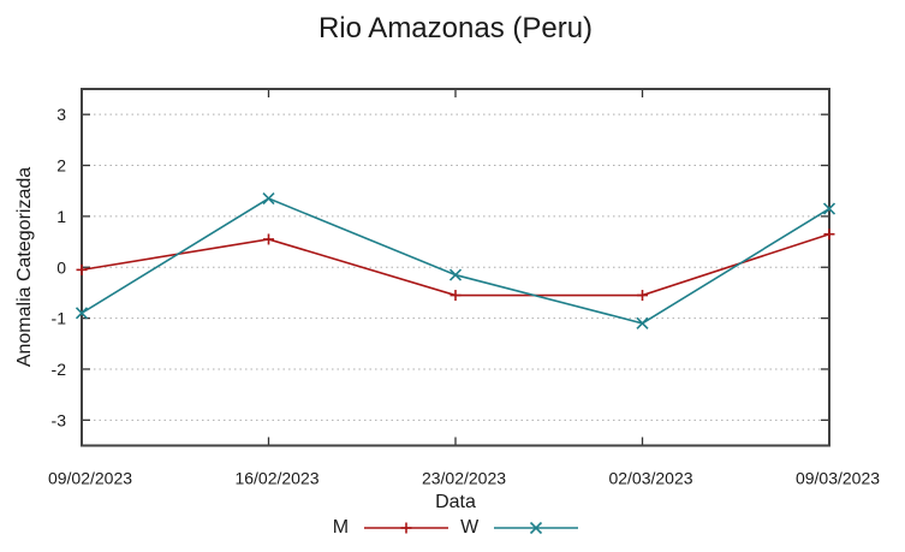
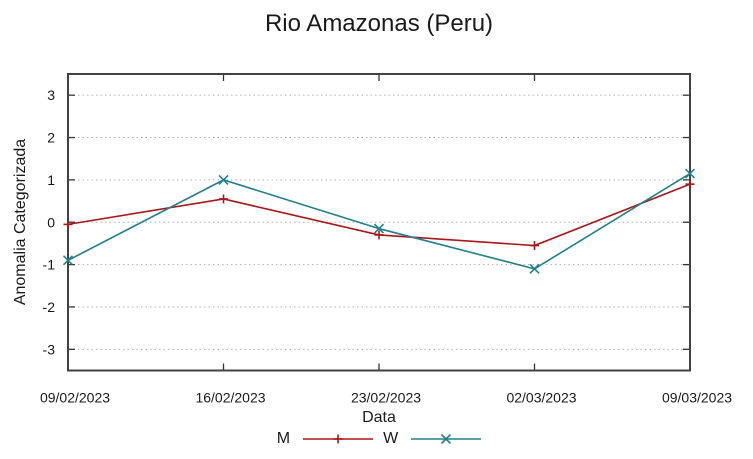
W/16/02/2023: 1.4 -> 1.0
M/23/02/2023: -0.6 -> -0.3
M/09/03/2023: 0.7 -> 0.9
